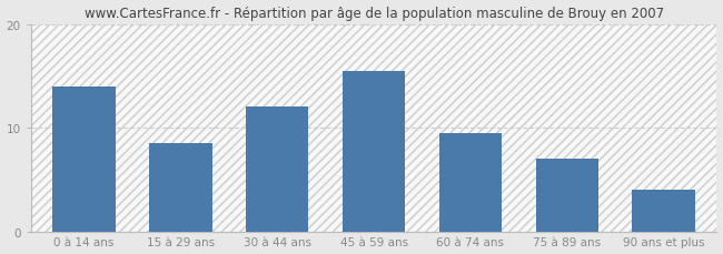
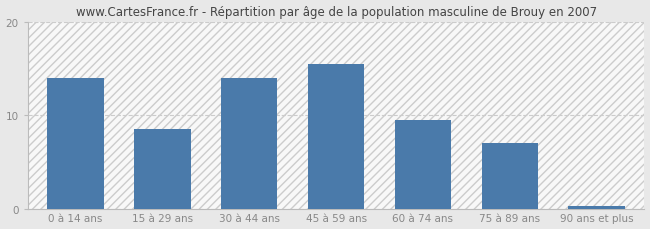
30 à 44 ans: 12.0 -> 14.0
90 ans et plus: 4.0 -> 0.3
